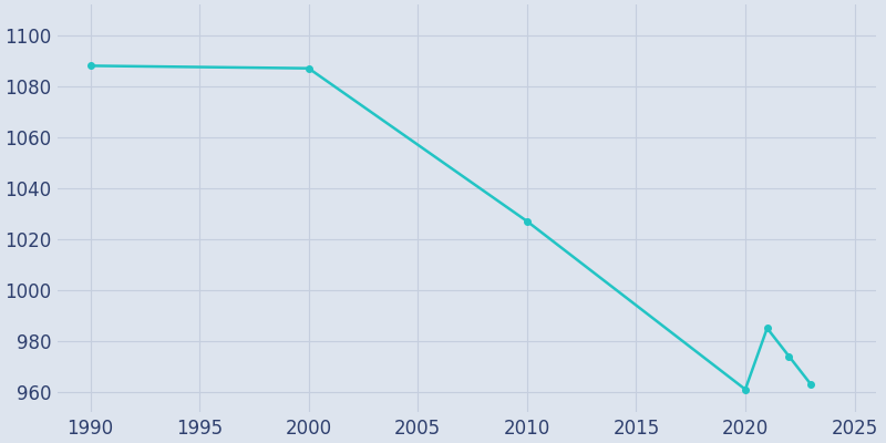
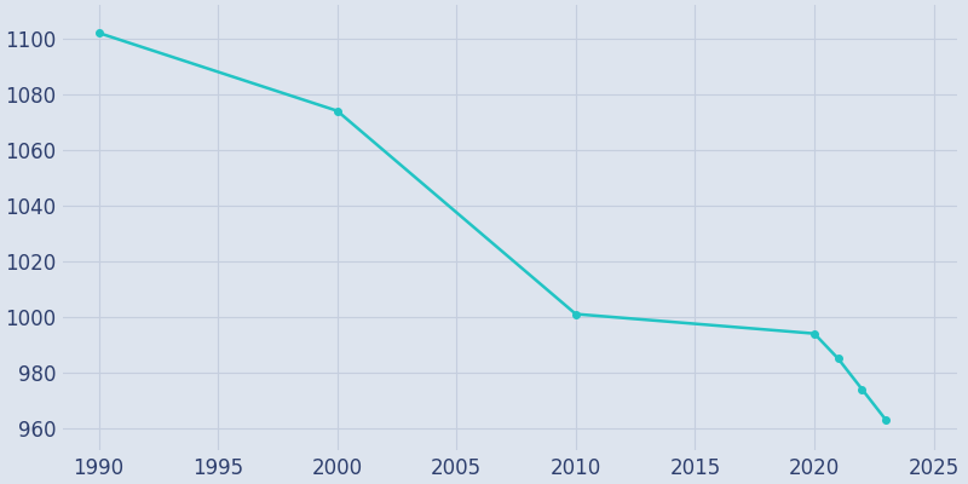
1990: 1088 -> 1102
2000: 1087 -> 1074
2010: 1027 -> 1001
2020: 961 -> 994
